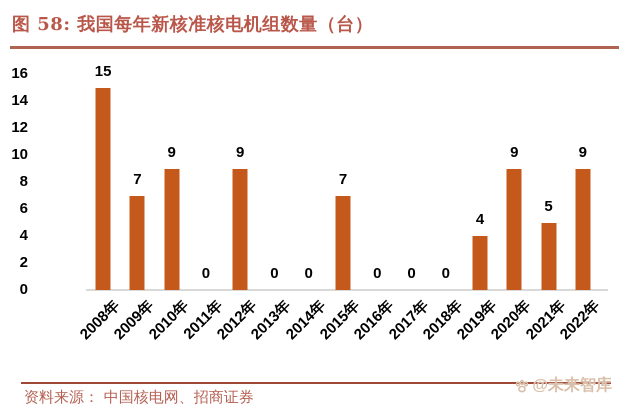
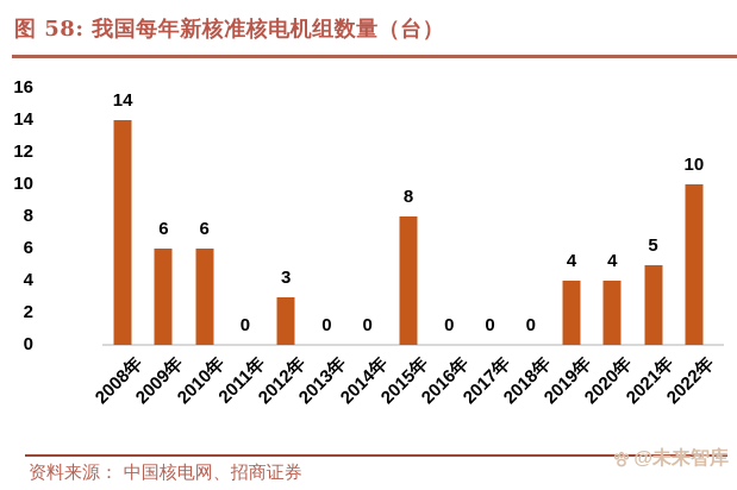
2008年: 15 -> 14
2009年: 7 -> 6
2010年: 9 -> 6
2012年: 9 -> 3
2015年: 7 -> 8
2020年: 9 -> 4
2022年: 9 -> 10
